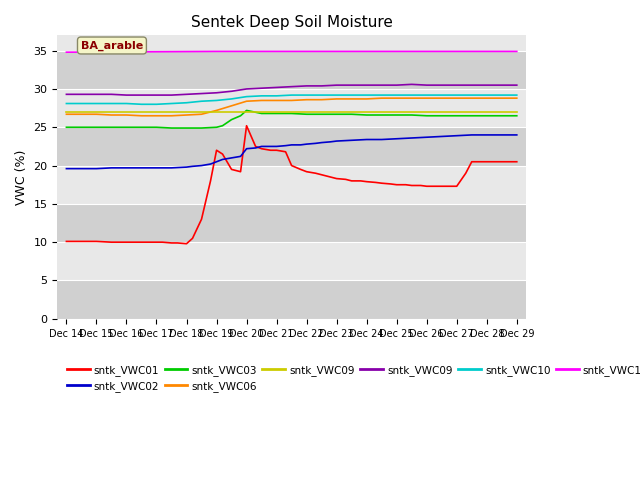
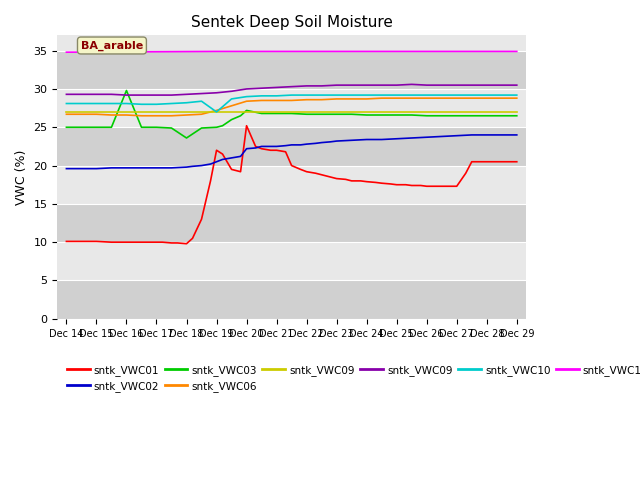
sntk_VWC03/Dec 16: 25.0 -> 29.8
sntk_VWC03/Dec 18: 24.9 -> 23.6
sntk_VWC10/Dec 19: 28.5 -> 27.0
